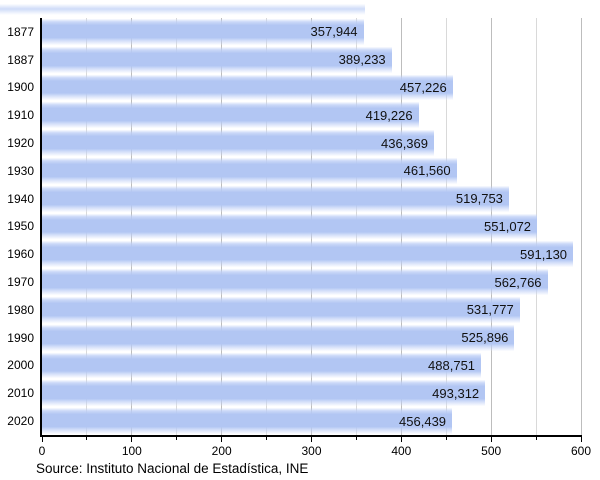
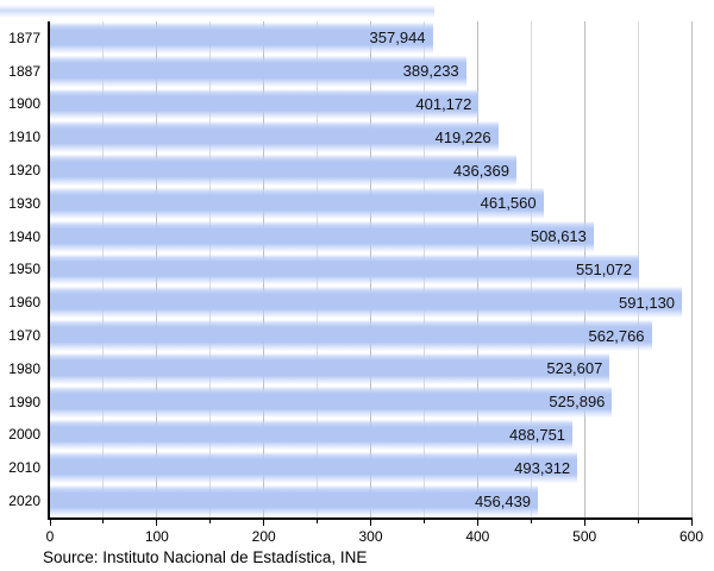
1900: 457,226 -> 401,172
1940: 519,753 -> 508,613
1980: 531,777 -> 523,607
